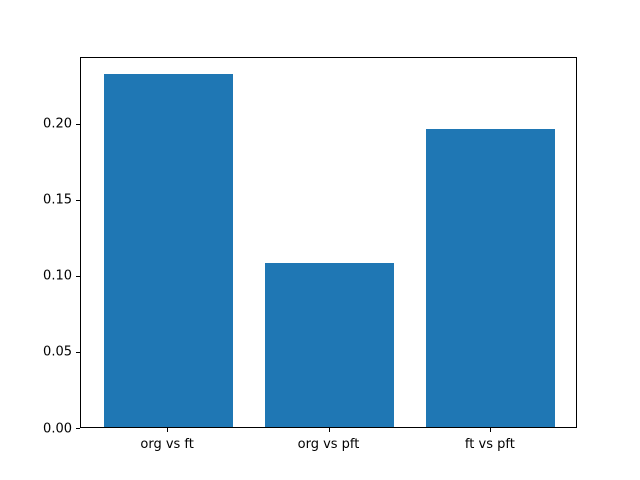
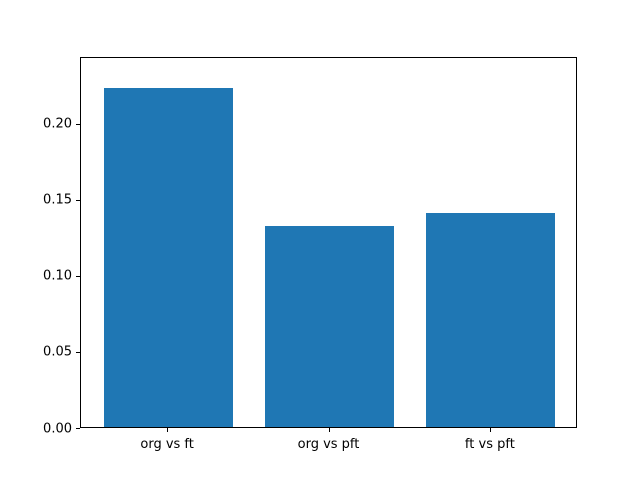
org vs ft: 0.232 -> 0.223
org vs pft: 0.108 -> 0.132
ft vs pft: 0.196 -> 0.141
